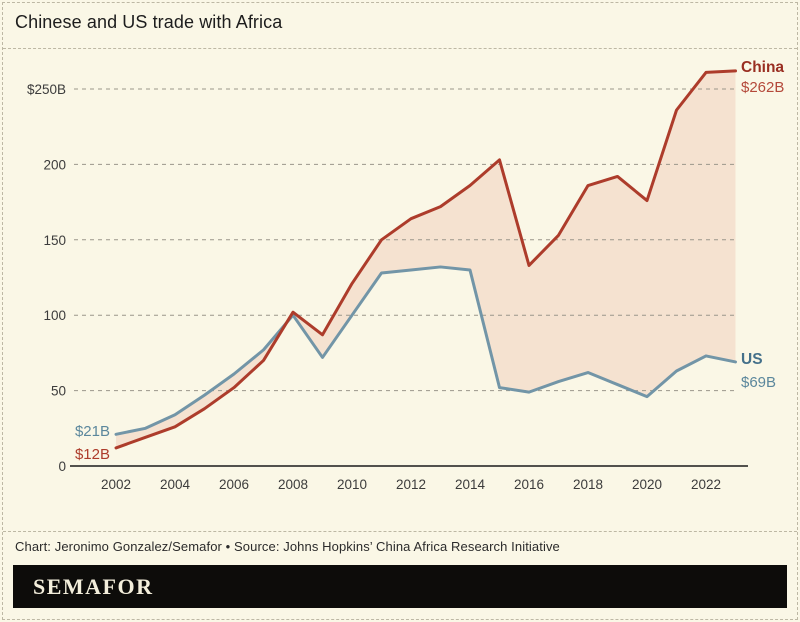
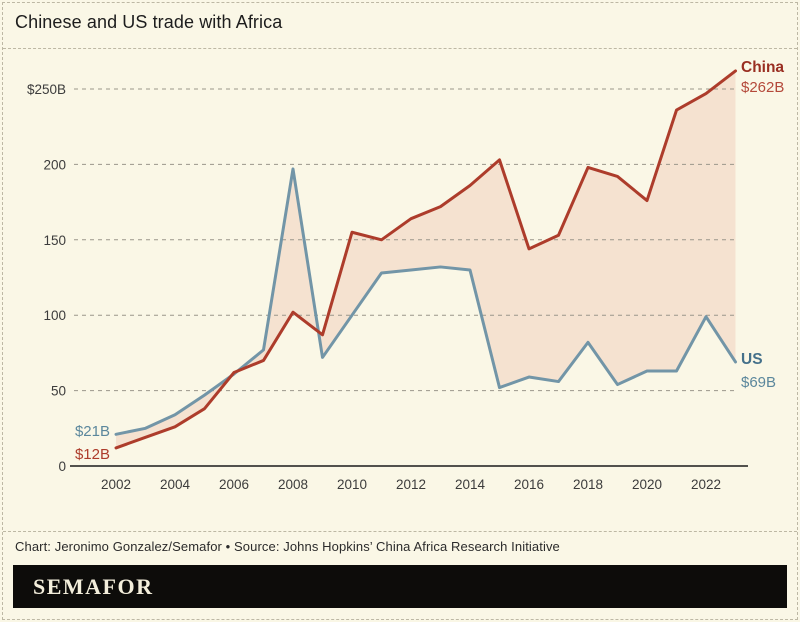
China/2006: $52B -> $62B
US/2008: $100B -> $197B
China/2010: $121B -> $155B
China/2016: $133B -> $144B
US/2016: $49B -> $59B
China/2018: $186B -> $198B
US/2018: $62B -> $82B
US/2020: $46B -> $63B
China/2022: $261B -> $247B
US/2022: $73B -> $99B
